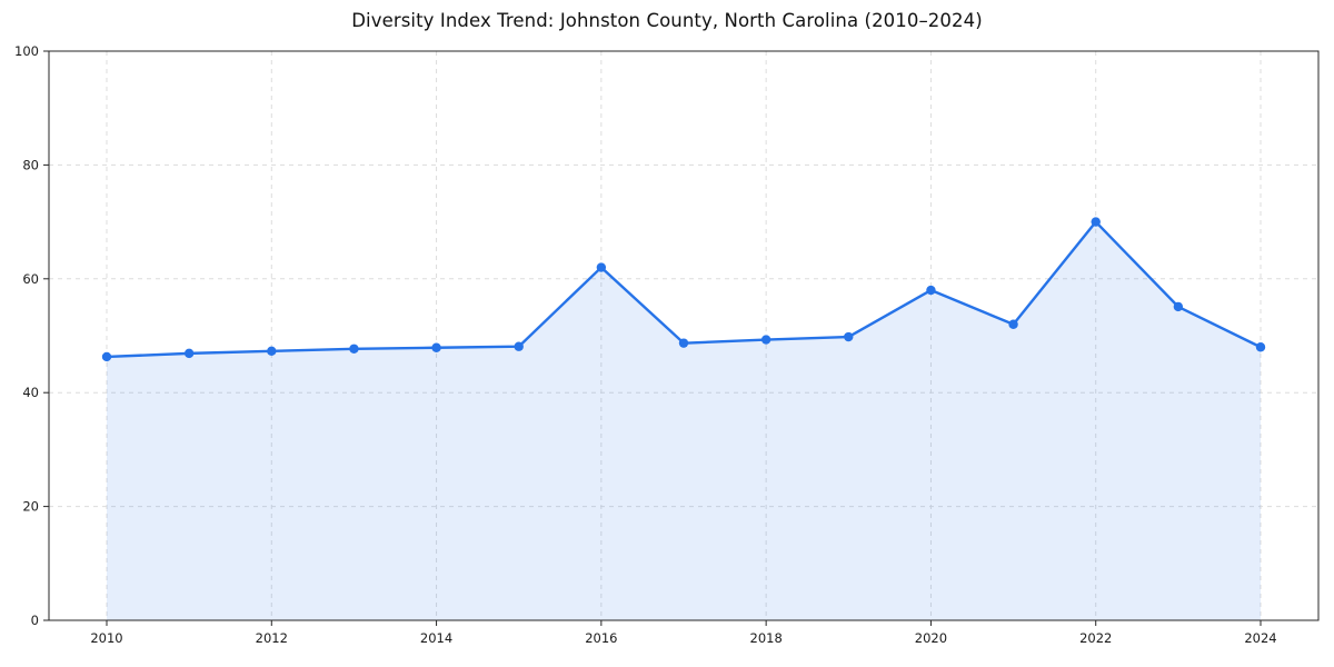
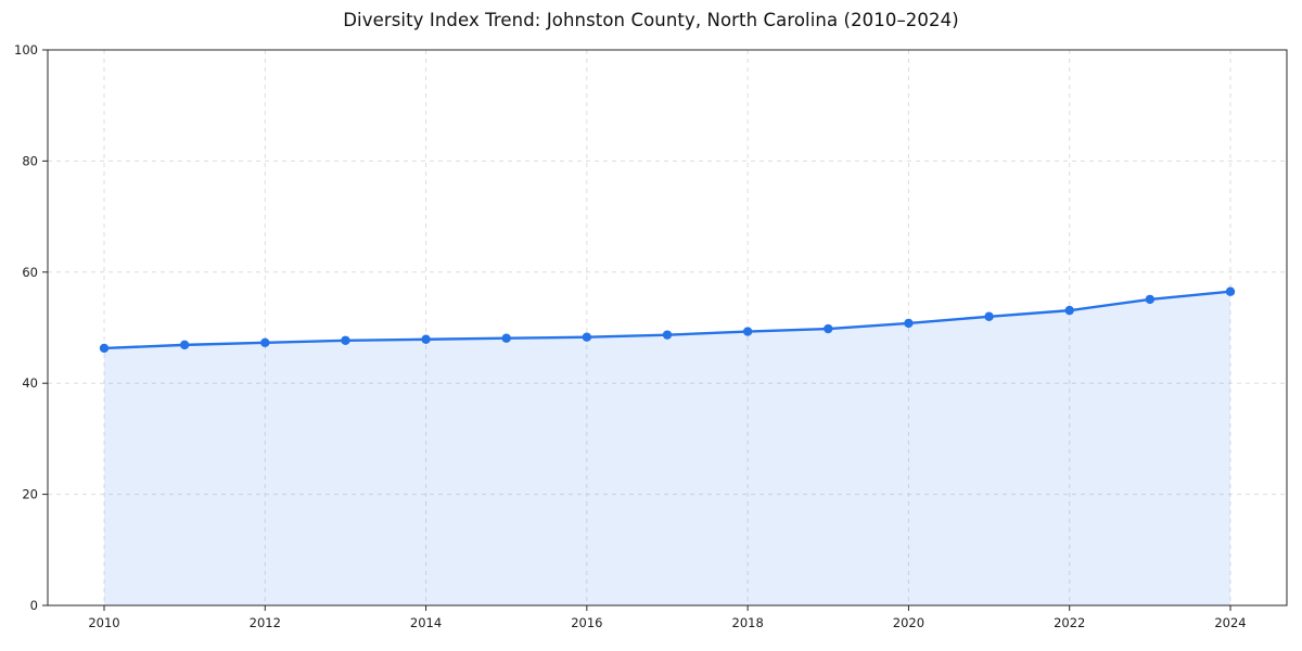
2016: 62 -> 48
2020: 58 -> 51
2022: 70 -> 53
2024: 48 -> 56
